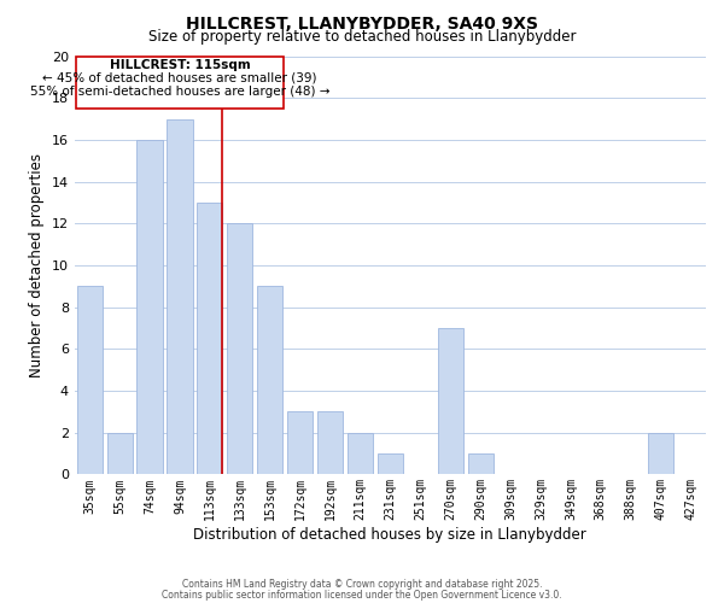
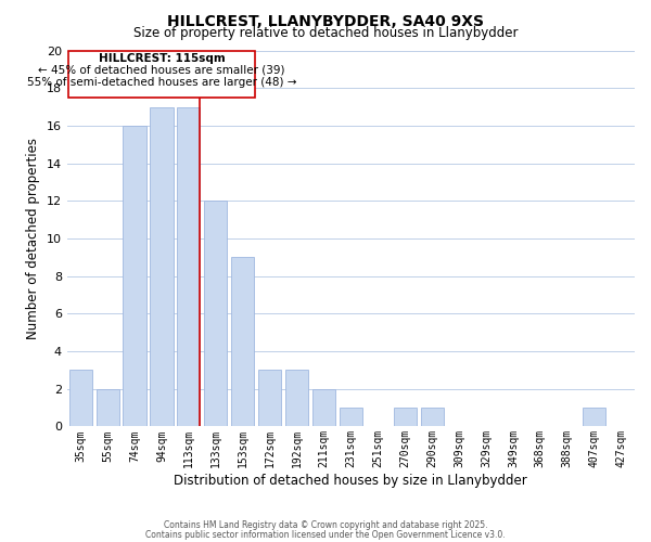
35sqm: 9 -> 3
113sqm: 13 -> 17
270sqm: 7 -> 1
407sqm: 2 -> 1
